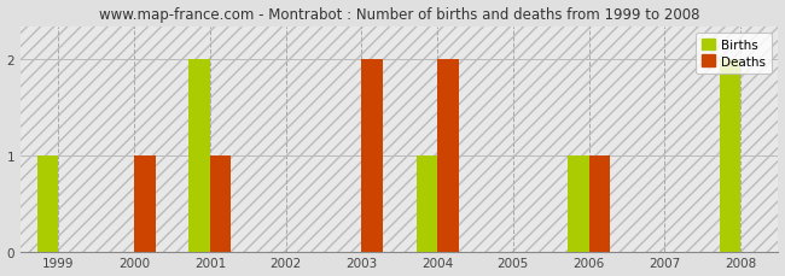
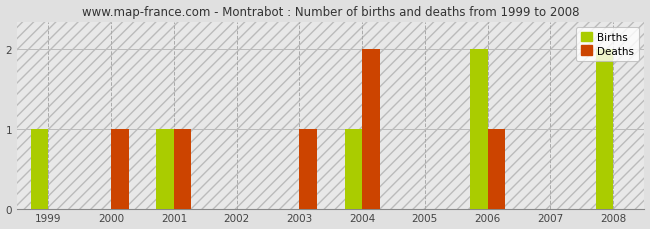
Births/2001: 2 -> 1
Deaths/2003: 2 -> 1
Births/2006: 1 -> 2
